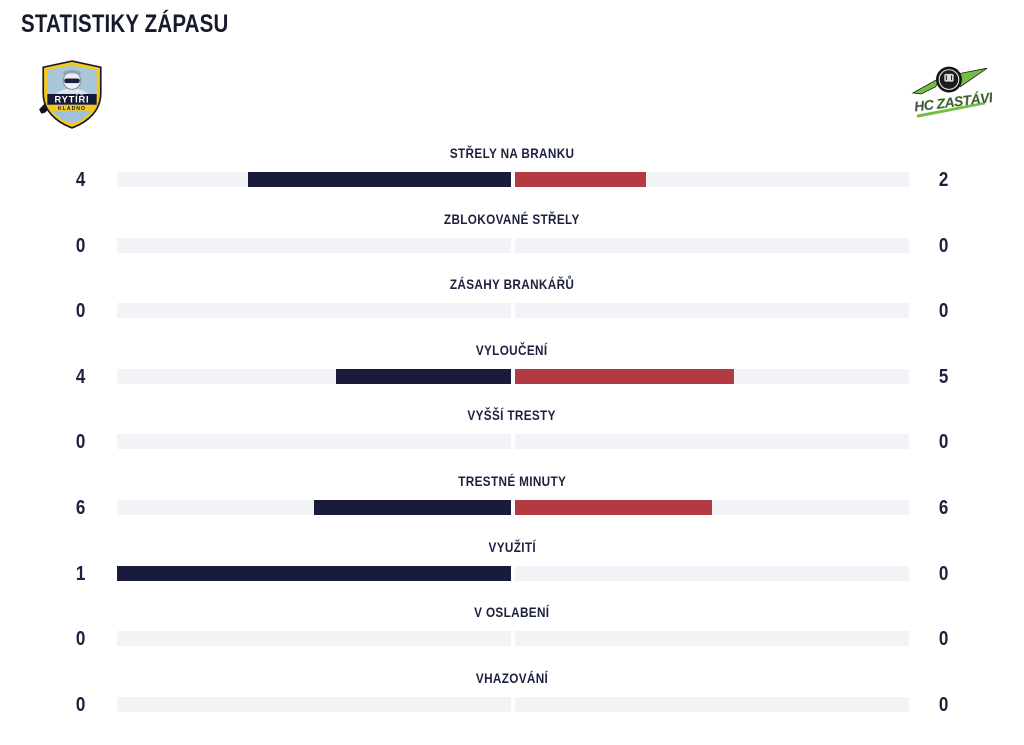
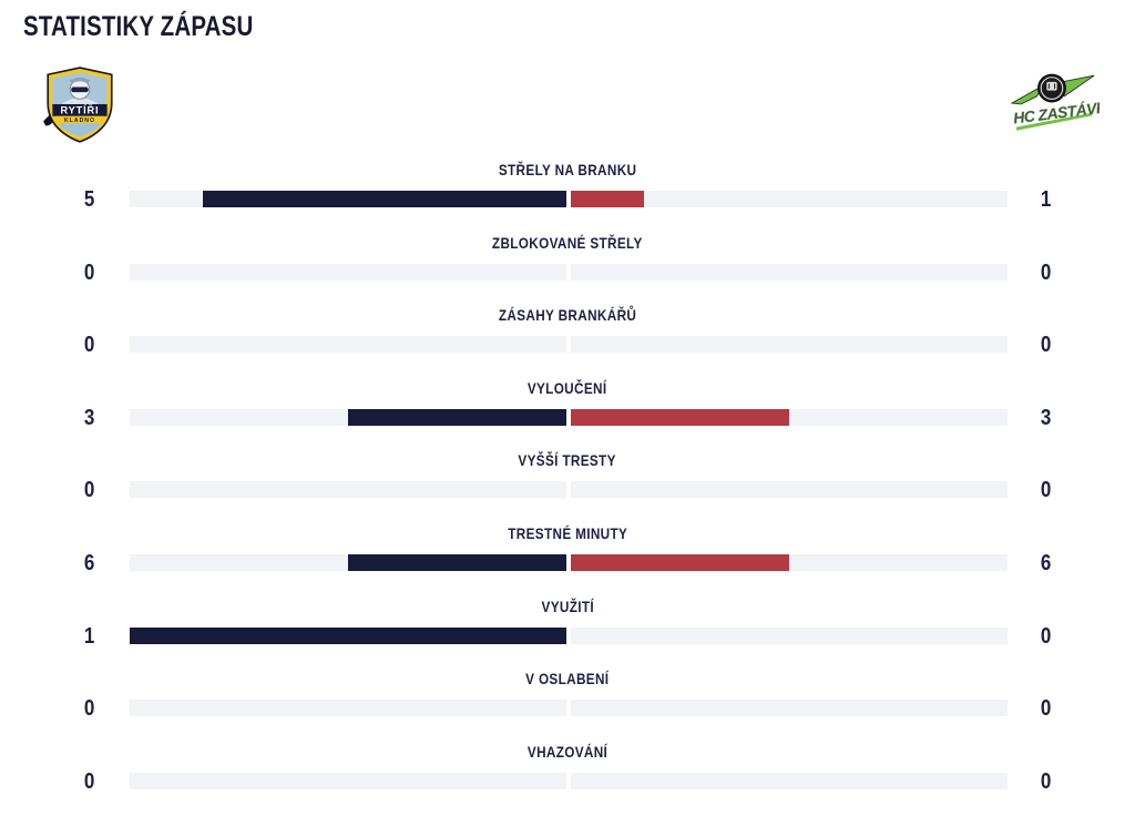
RYTÍŘI KLADNO/STŘELY NA BRANKU: 4 -> 5
HC ZASTÁVKA/STŘELY NA BRANKU: 2 -> 1
RYTÍŘI KLADNO/VYLOUČENÍ: 4 -> 3
HC ZASTÁVKA/VYLOUČENÍ: 5 -> 3
